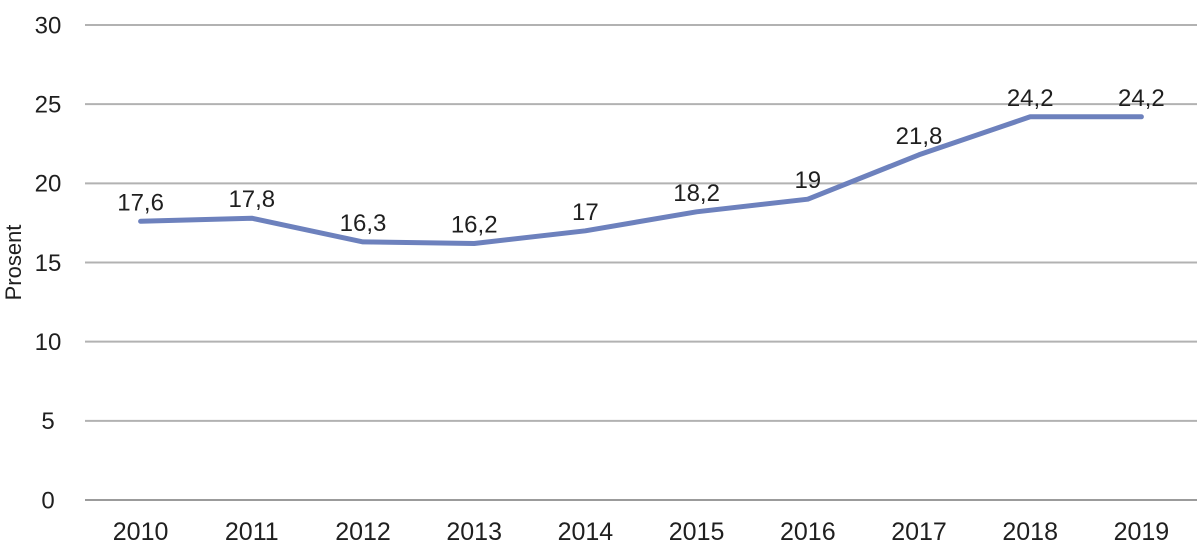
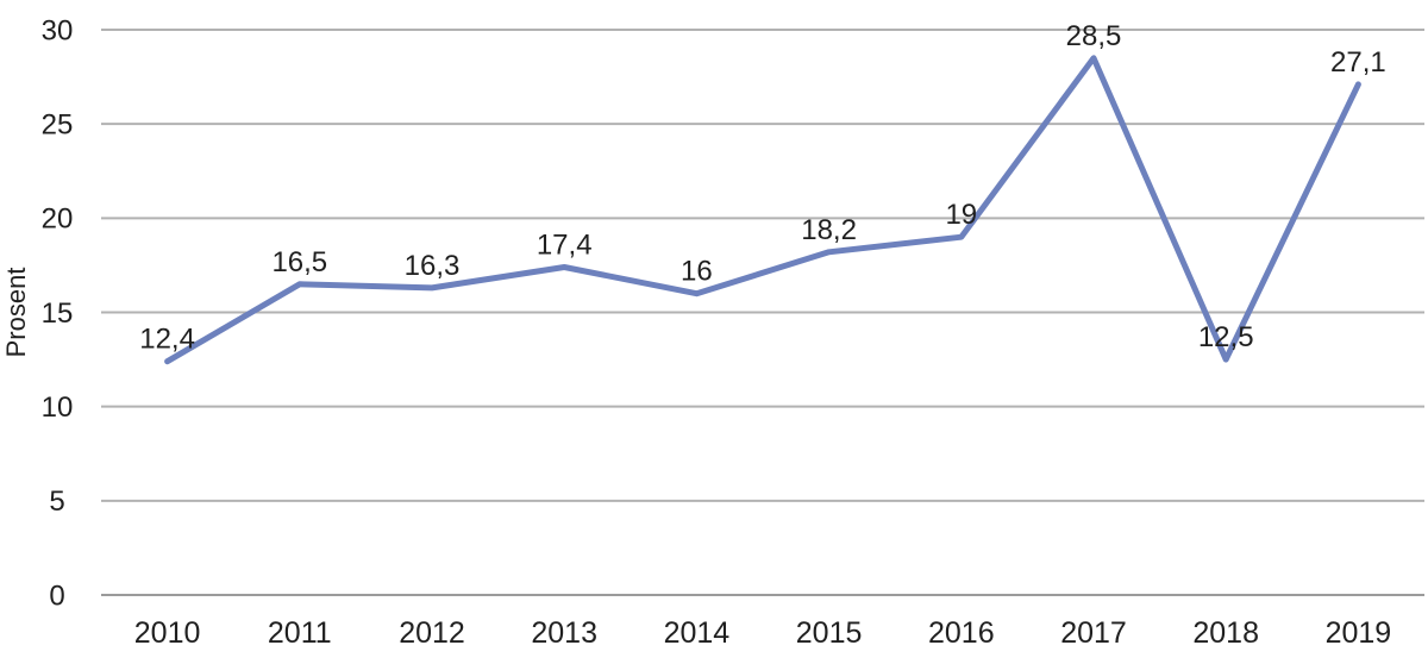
2010: 17,6 -> 12,4
2011: 17,8 -> 16,5
2013: 16,2 -> 17,4
2014: 17 -> 16
2017: 21,8 -> 28,5
2018: 24,2 -> 12,5
2019: 24,2 -> 27,1
